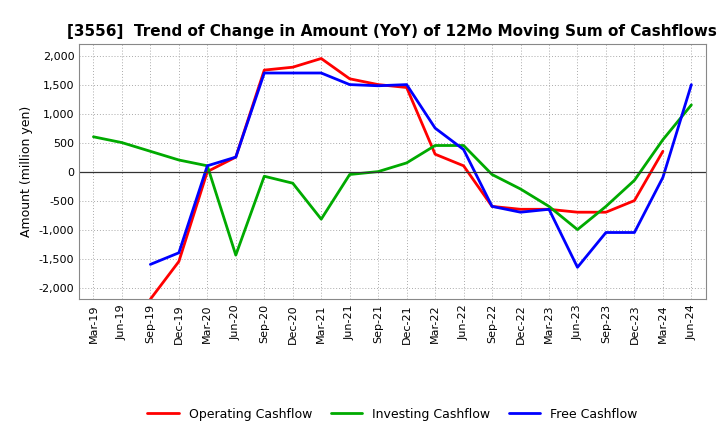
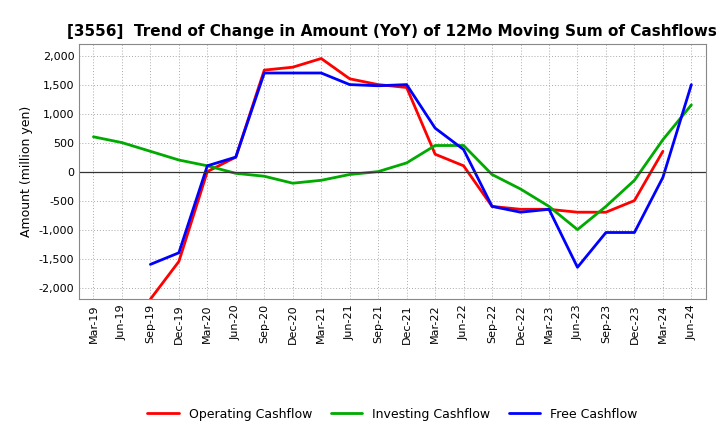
Investing Cashflow/Jun-20: -1,440 -> -30
Investing Cashflow/Mar-21: -820 -> -150
